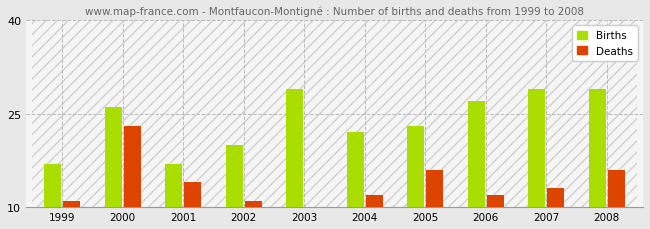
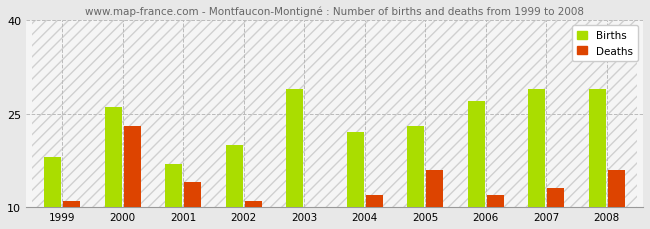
Births/1999: 17 -> 18
